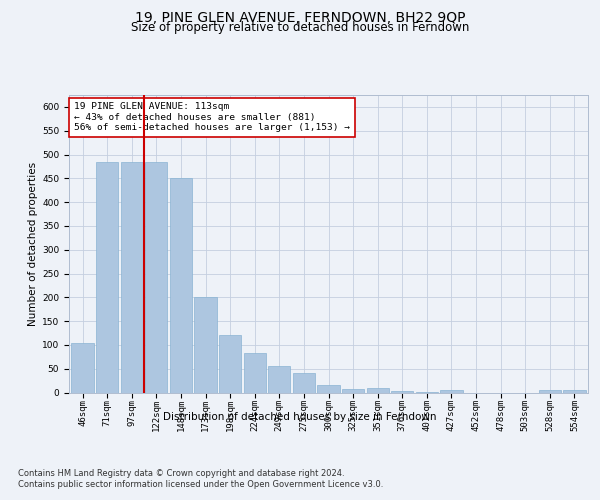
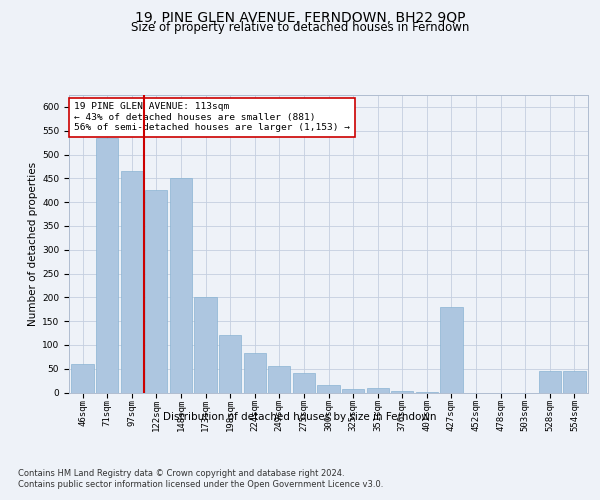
46sqm: 105 -> 60
71sqm: 485 -> 535
97sqm: 485 -> 465
122sqm: 485 -> 425
427sqm: 5 -> 180
528sqm: 5 -> 45
554sqm: 5 -> 45
